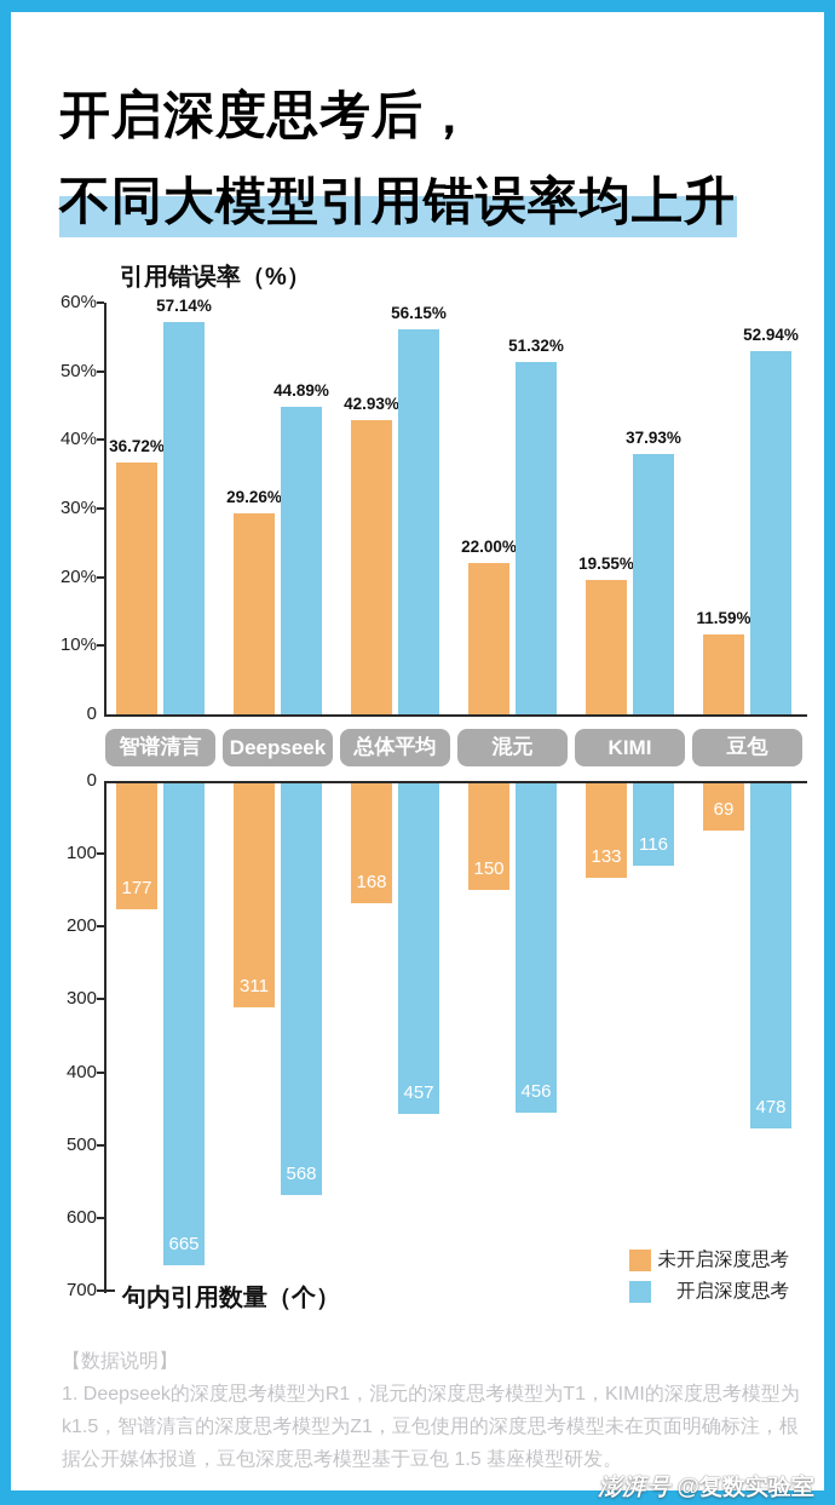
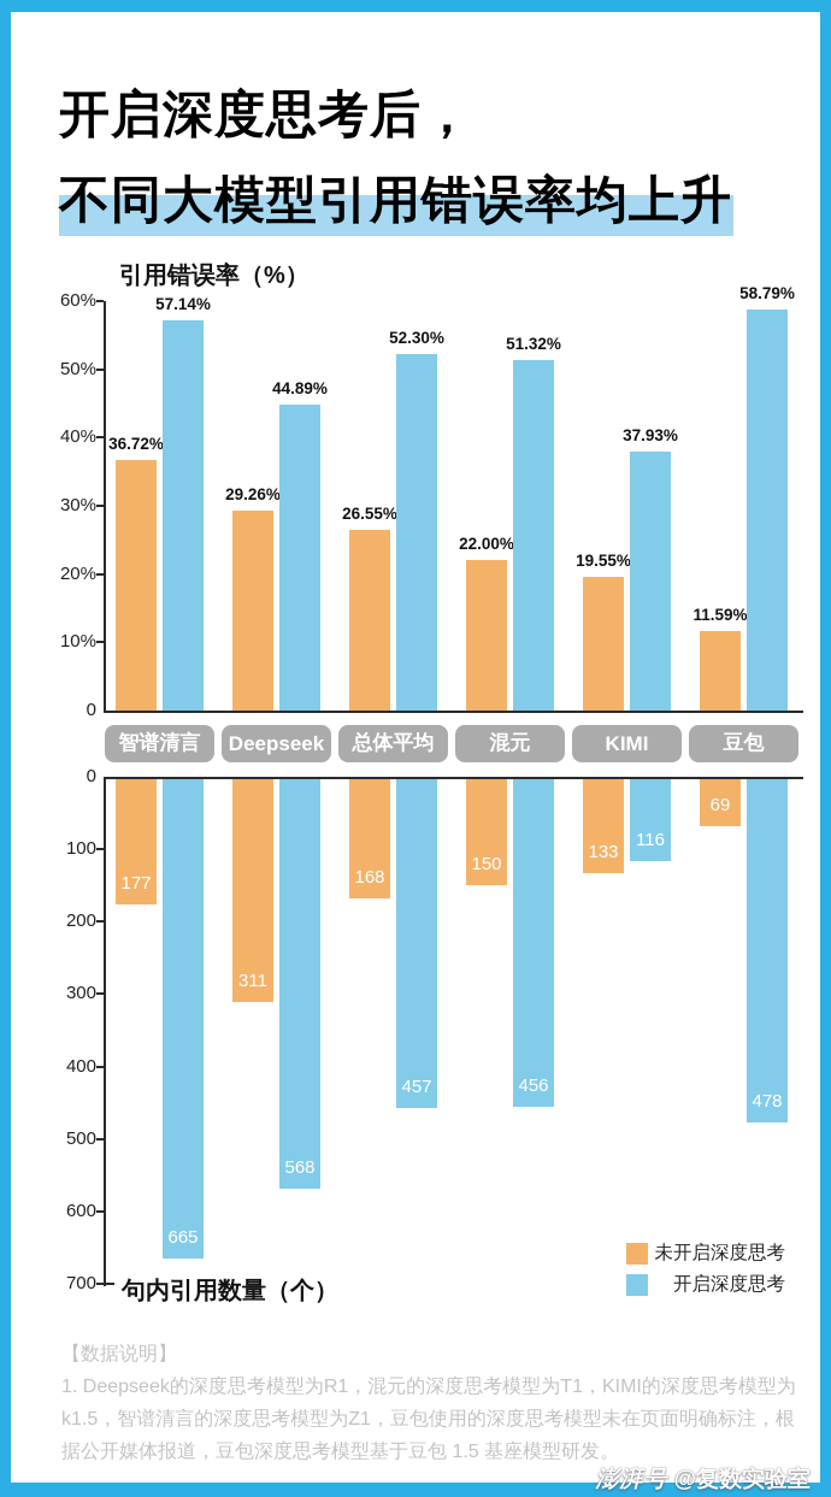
引用错误率（%）/未开启深度思考/总体平均: 42.93% -> 26.55%
引用错误率（%）/开启深度思考/总体平均: 56.15% -> 52.30%
引用错误率（%）/开启深度思考/豆包: 52.94% -> 58.79%
